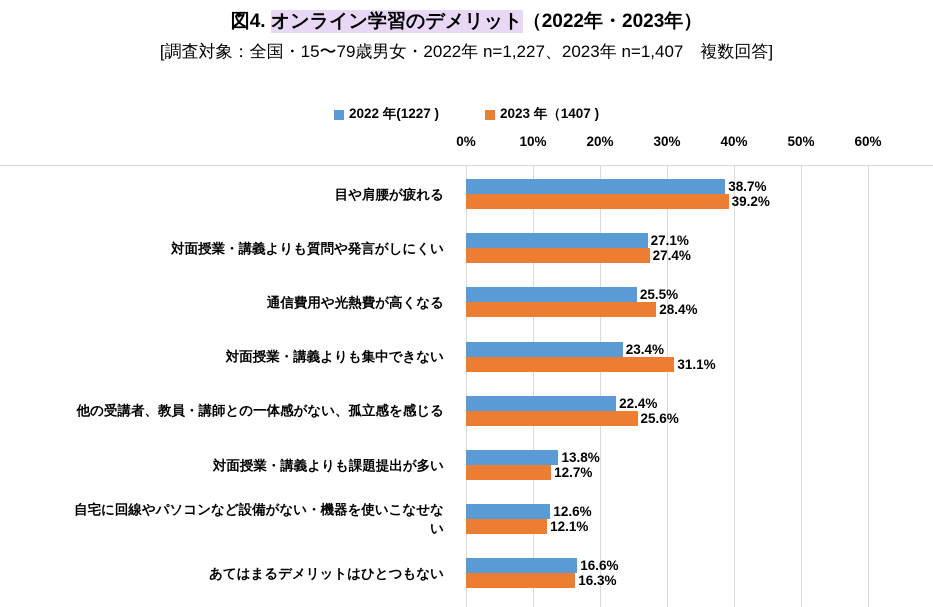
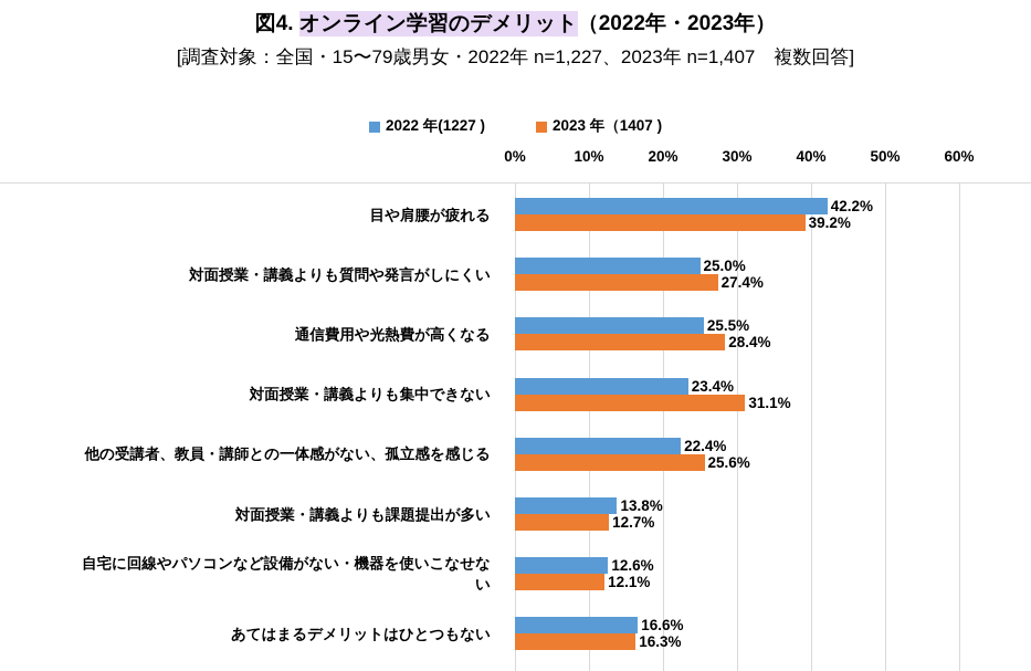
2022 年(1227 )/目や肩腰が疲れる: 38.7% -> 42.2%
2022 年(1227 )/対面授業・講義よりも質問や発言がしにくい: 27.1% -> 25.0%
